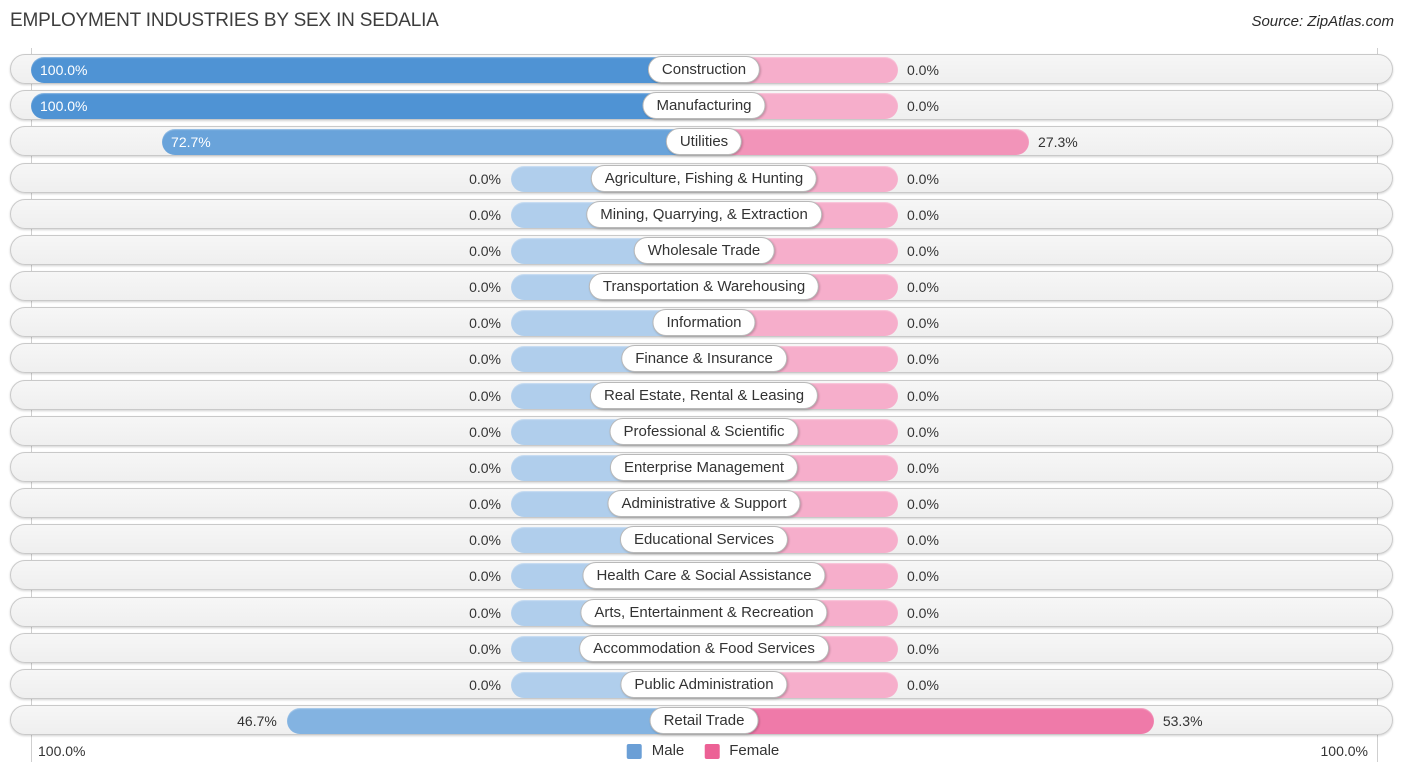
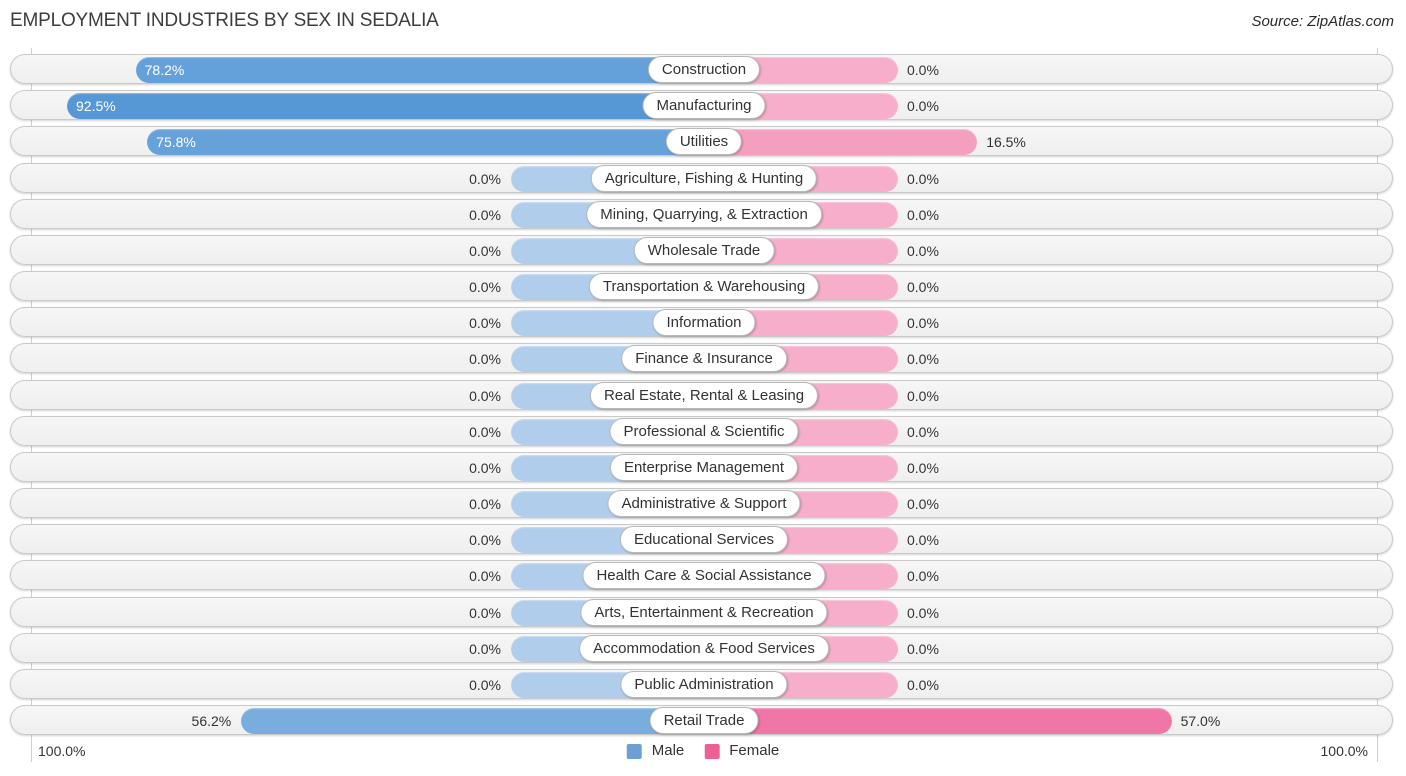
Male/Construction: 100.0% -> 78.2%
Male/Manufacturing: 100.0% -> 92.5%
Male/Utilities: 72.7% -> 75.8%
Female/Utilities: 27.3% -> 16.5%
Male/Retail Trade: 46.7% -> 56.2%
Female/Retail Trade: 53.3% -> 57.0%
